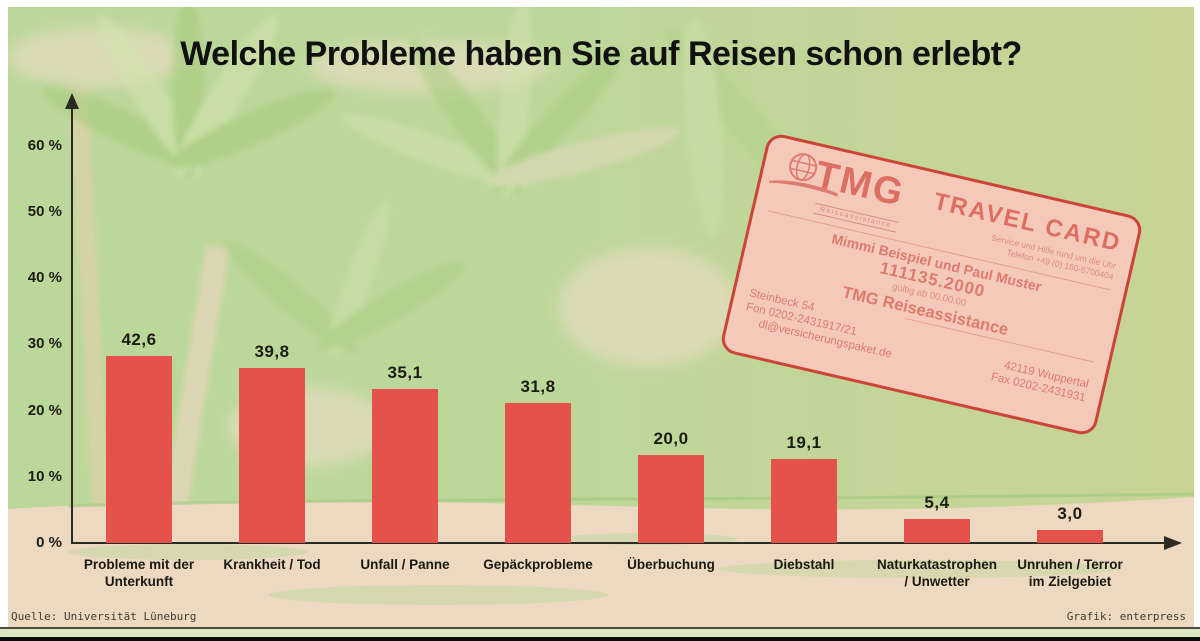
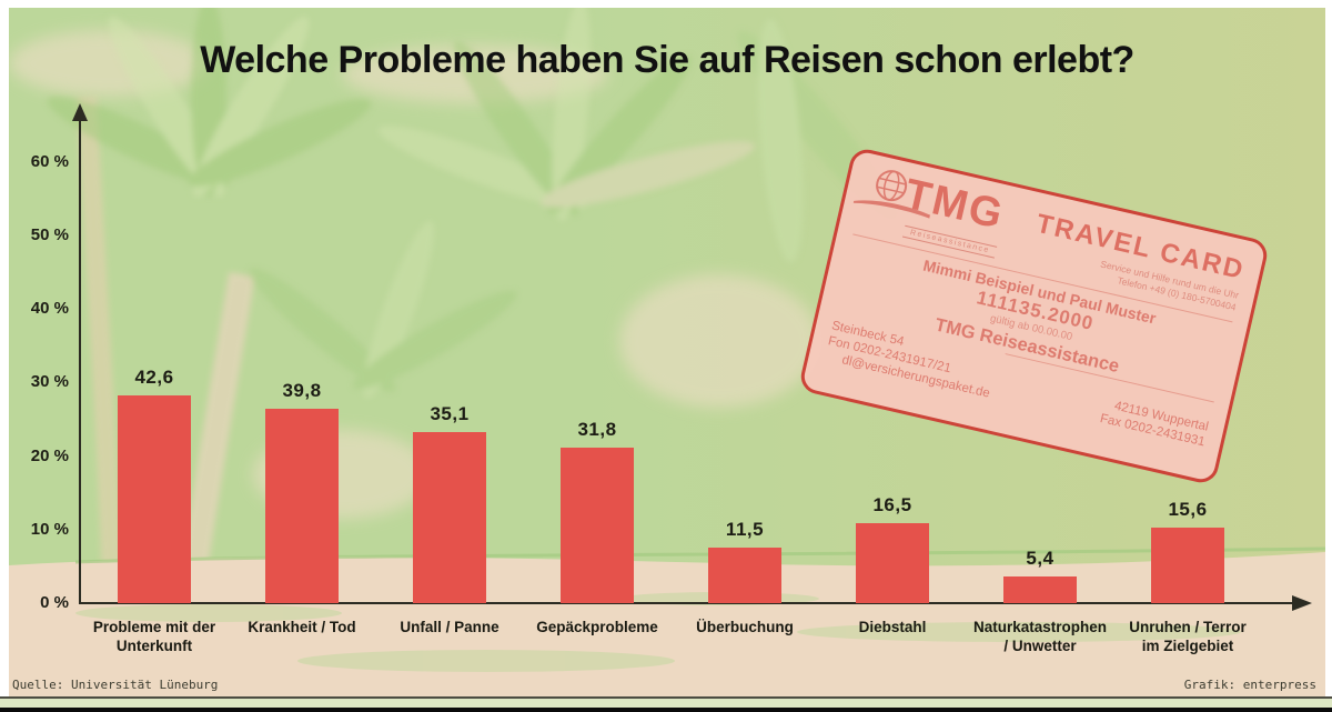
Überbuchung: 20,0 -> 11,5
Diebstahl: 19,1 -> 16,5
Unruhen / Terror im Zielgebiet: 3,0 -> 15,6
